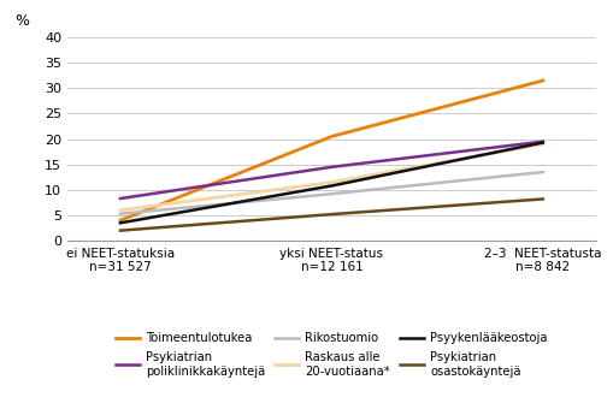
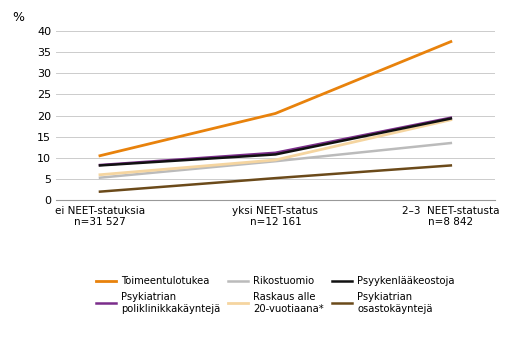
Toimeentulotukea/ei NEET-statuksia n=31 527: 4.0 -> 10.5
Psyykenlääkeostoja/ei NEET-statuksia n=31 527: 3.5 -> 8.2
Psykiatrian poliklinikkakäyntejä/yksi NEET-status n=12 161: 14.5 -> 11.2
Raskaus alle 20-vuotiaana*/yksi NEET-status n=12 161: 11.5 -> 9.5
Toimeentulotukea/2–3 NEET-statusta n=8 842: 31.5 -> 37.5
